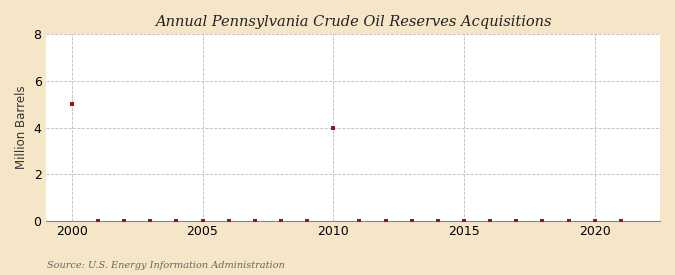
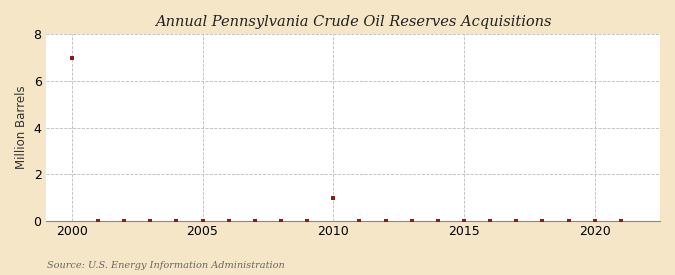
2000: 5 -> 7
2010: 4 -> 1
